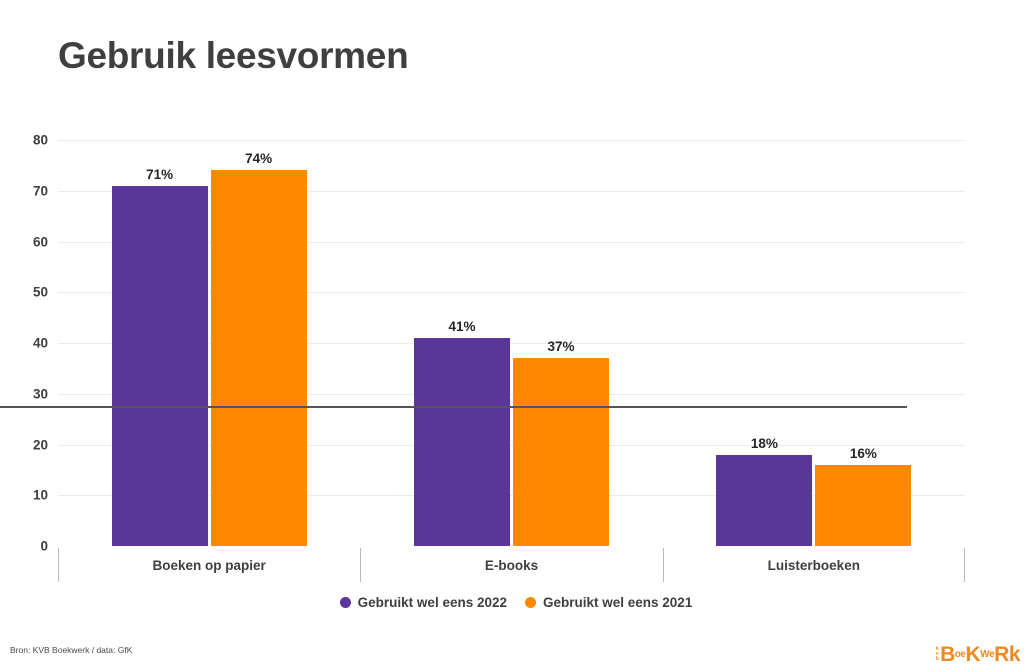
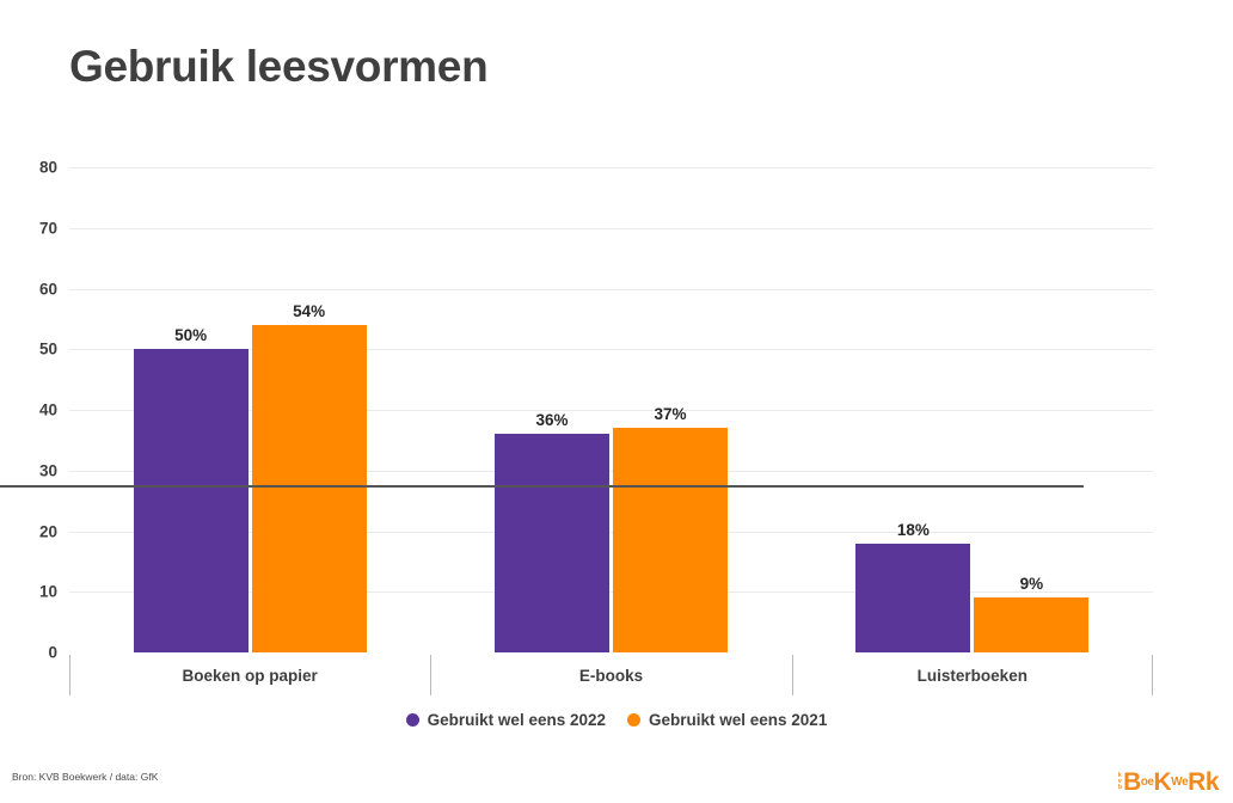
Gebruikt wel eens 2022/Boeken op papier: 71% -> 50%
Gebruikt wel eens 2021/Boeken op papier: 74% -> 54%
Gebruikt wel eens 2022/E-books: 41% -> 36%
Gebruikt wel eens 2021/Luisterboeken: 16% -> 9%
